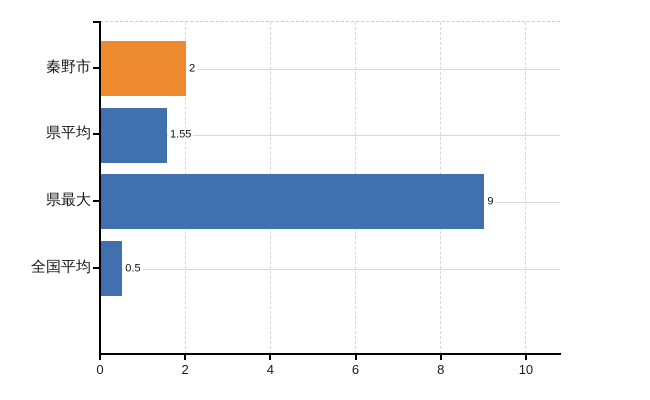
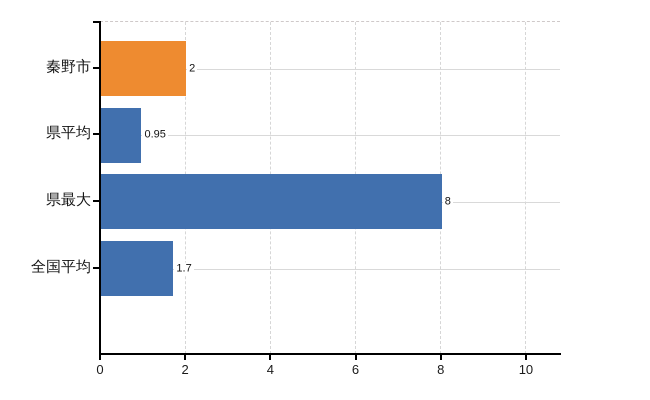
県平均: 1.55 -> 0.95
県最大: 9 -> 8
全国平均: 0.5 -> 1.7
